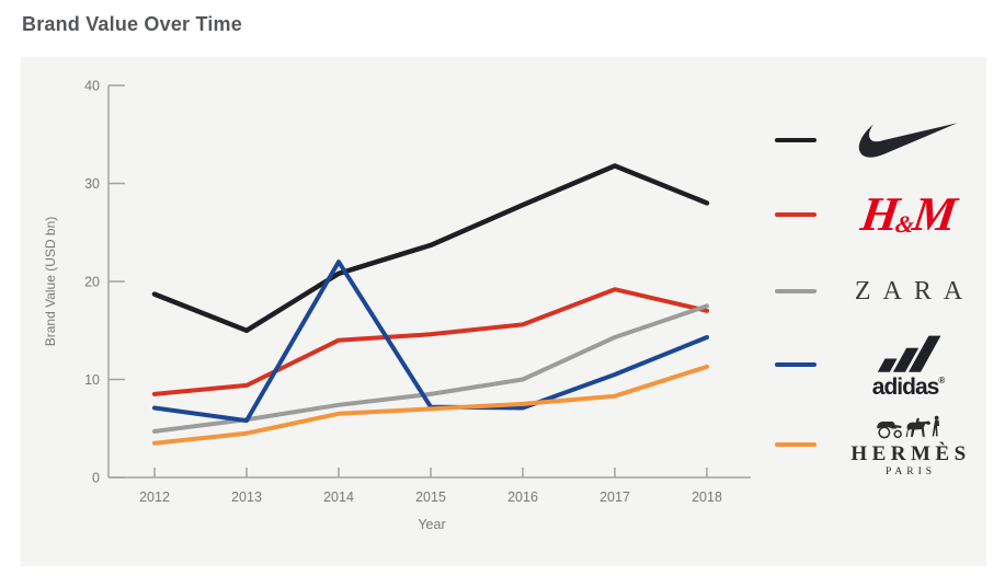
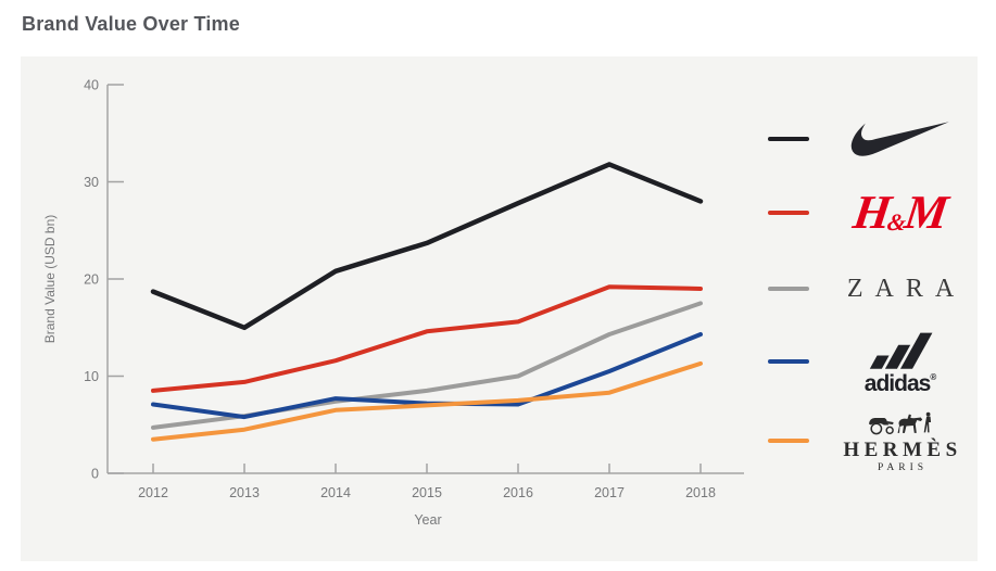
H&M/2014: 14 -> 12
adidas/2014: 22 -> 8
H&M/2018: 17 -> 19
